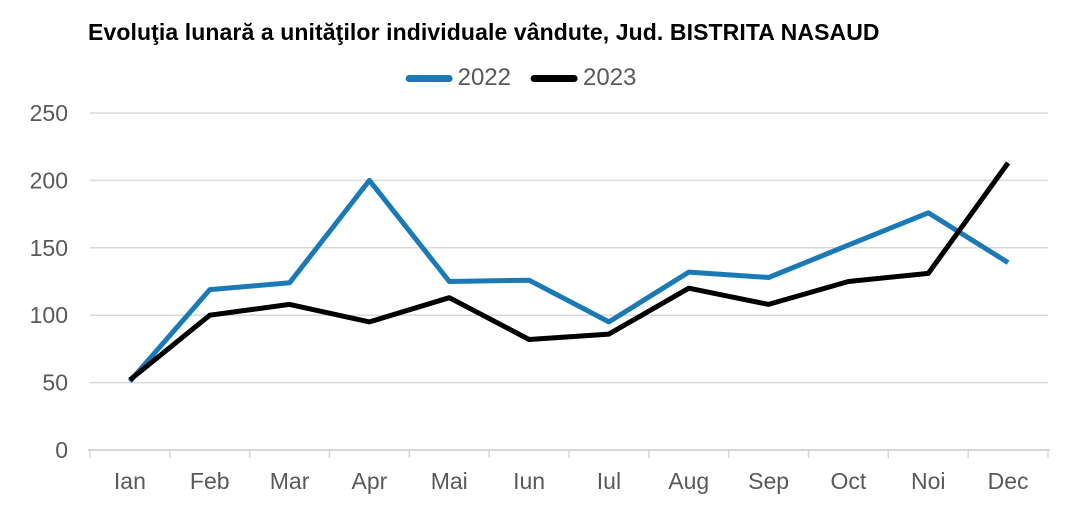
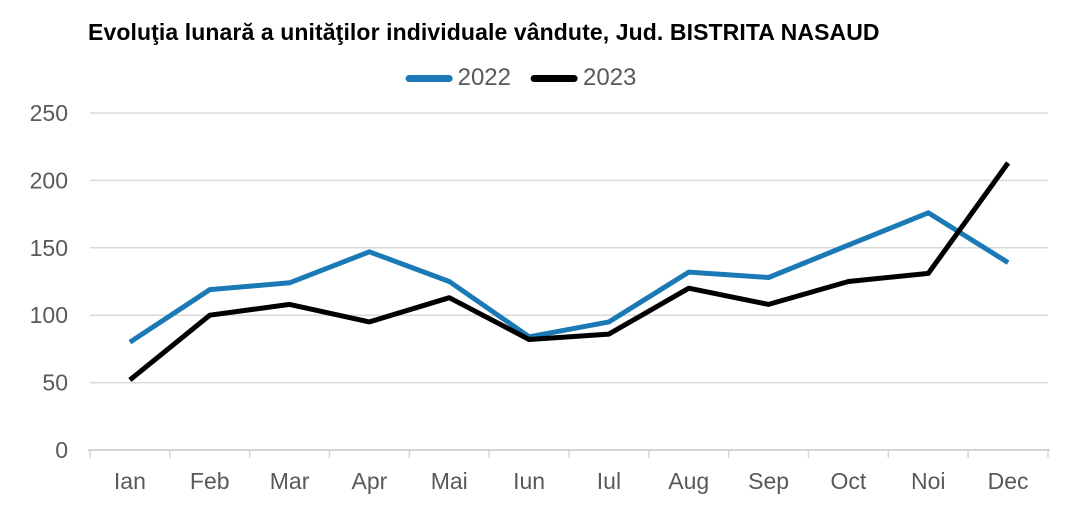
2022/Ian: 51 -> 80
2022/Apr: 200 -> 147
2022/Iun: 126 -> 84
